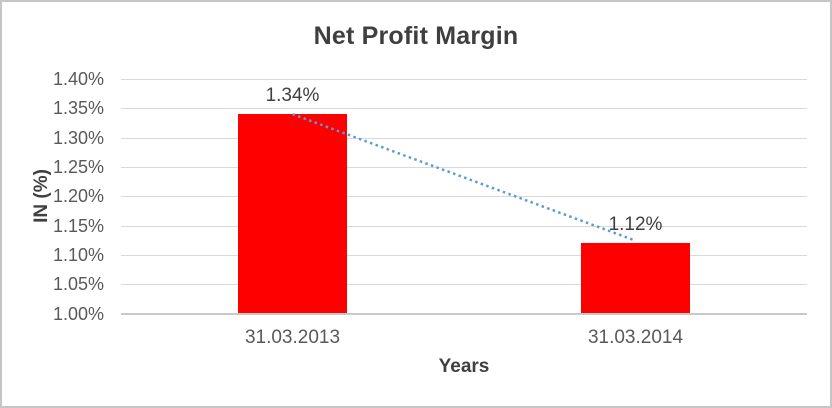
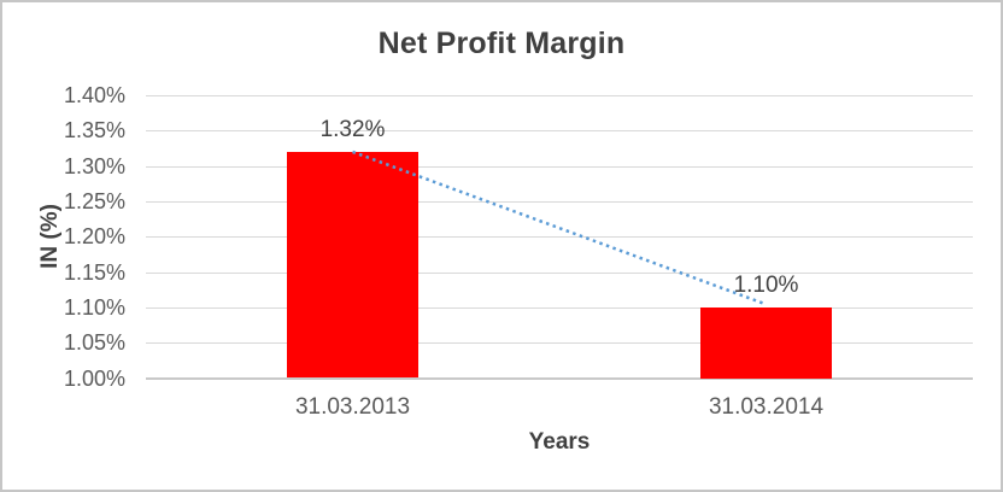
31.03.2013: 1.34% -> 1.32%
31.03.2014: 1.12% -> 1.10%
